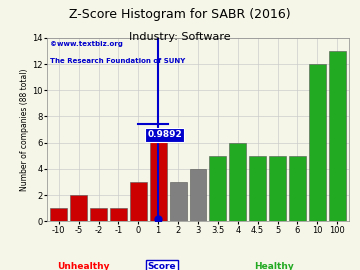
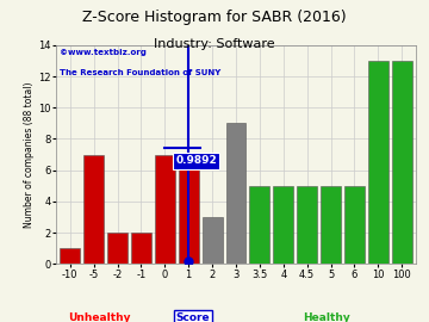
-5: 2 -> 7
-2: 1 -> 2
-1: 1 -> 2
0: 3 -> 7
3: 4 -> 9
4: 6 -> 5
10: 12 -> 13
